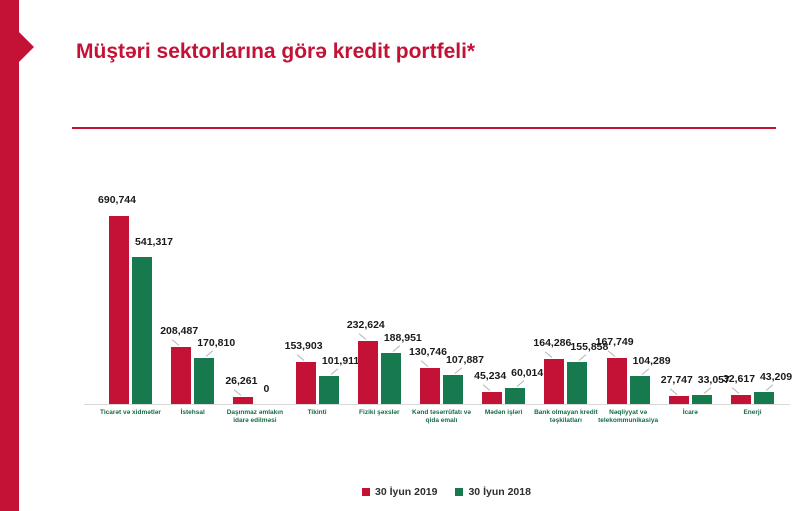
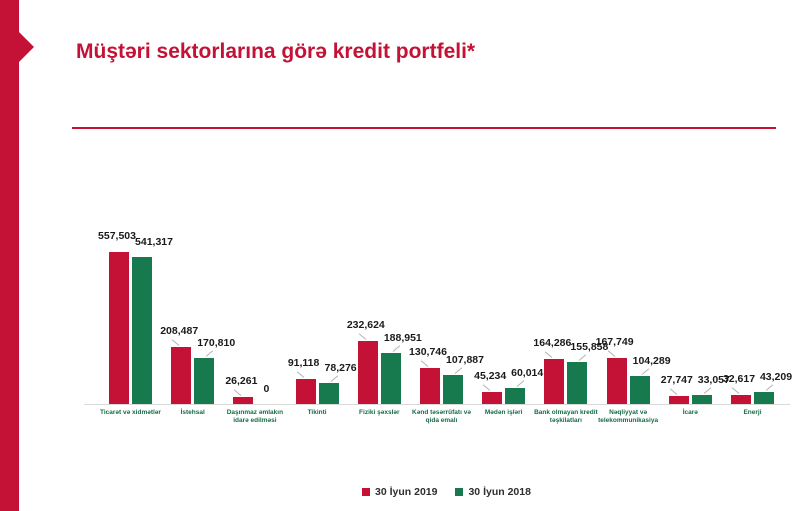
30 İyun 2019/Ticarət və xidmətlər: 690,744 -> 557,503
30 İyun 2019/Tikinti: 153,903 -> 91,118
30 İyun 2018/Tikinti: 101,911 -> 78,276
